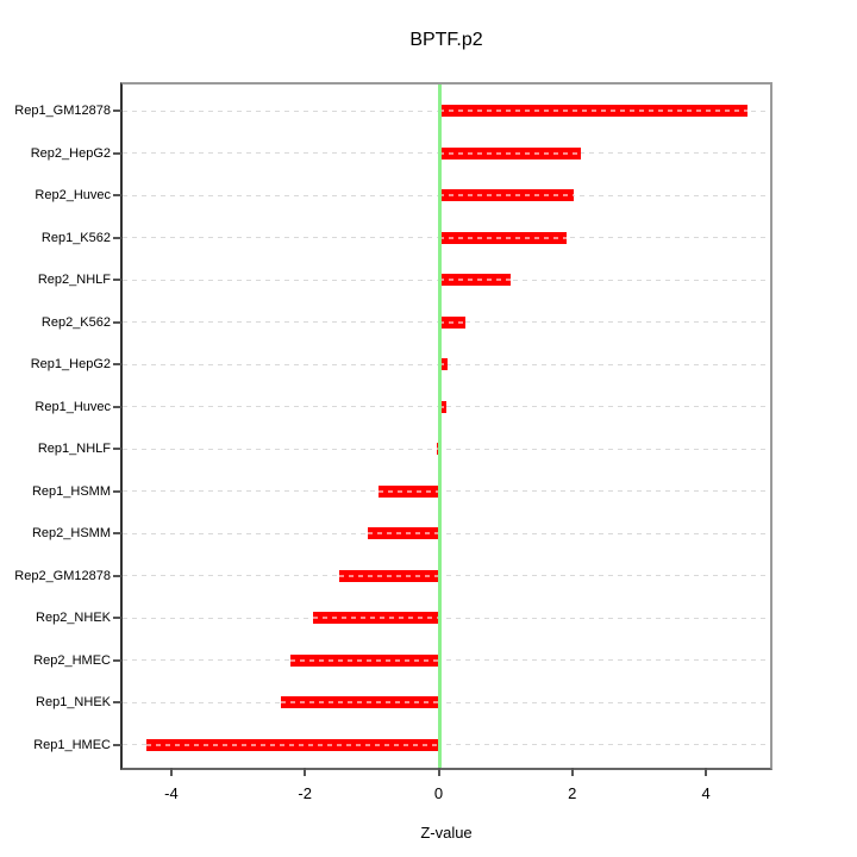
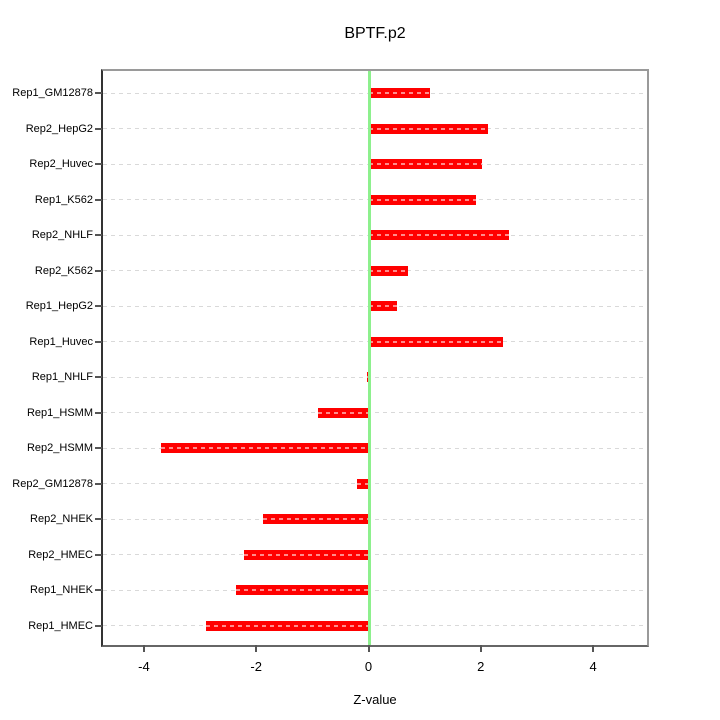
Rep1_GM12878: 4.6 -> 1.1
Rep2_NHLF: 1.1 -> 2.5
Rep2_K562: 0.4 -> 0.7
Rep1_HepG2: 0.1 -> 0.5
Rep1_Huvec: 0.1 -> 2.4
Rep2_HSMM: -1.1 -> -3.7
Rep2_GM12878: -1.5 -> -0.2
Rep1_HMEC: -4.4 -> -2.9
